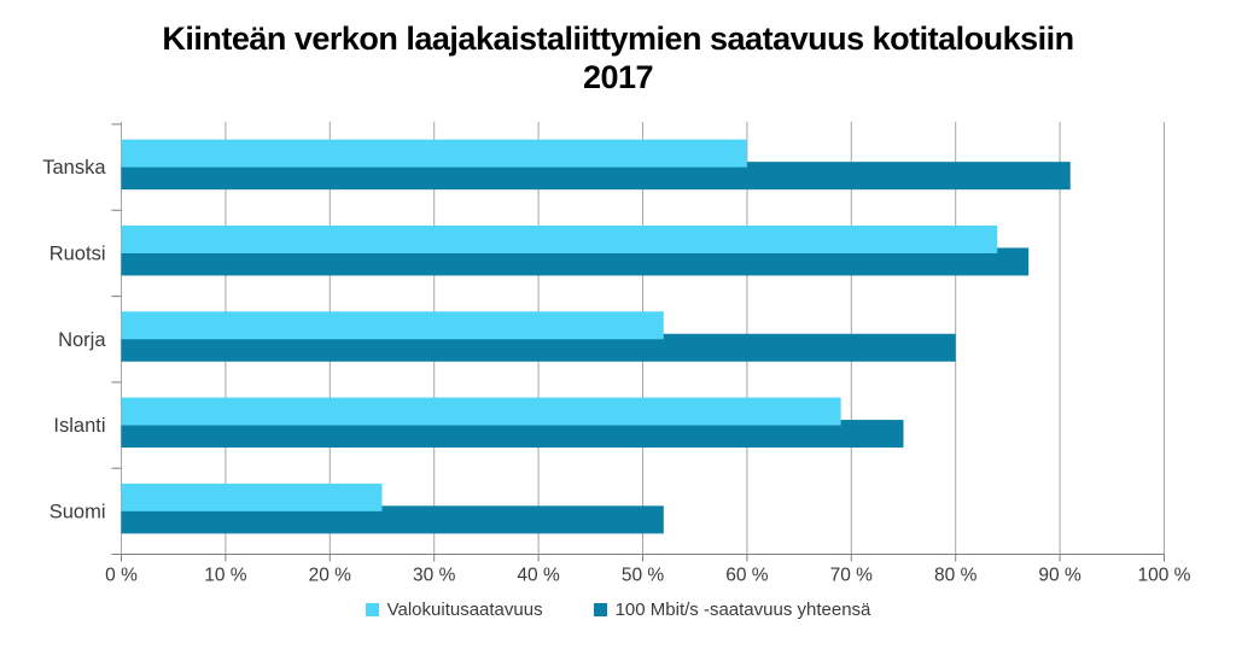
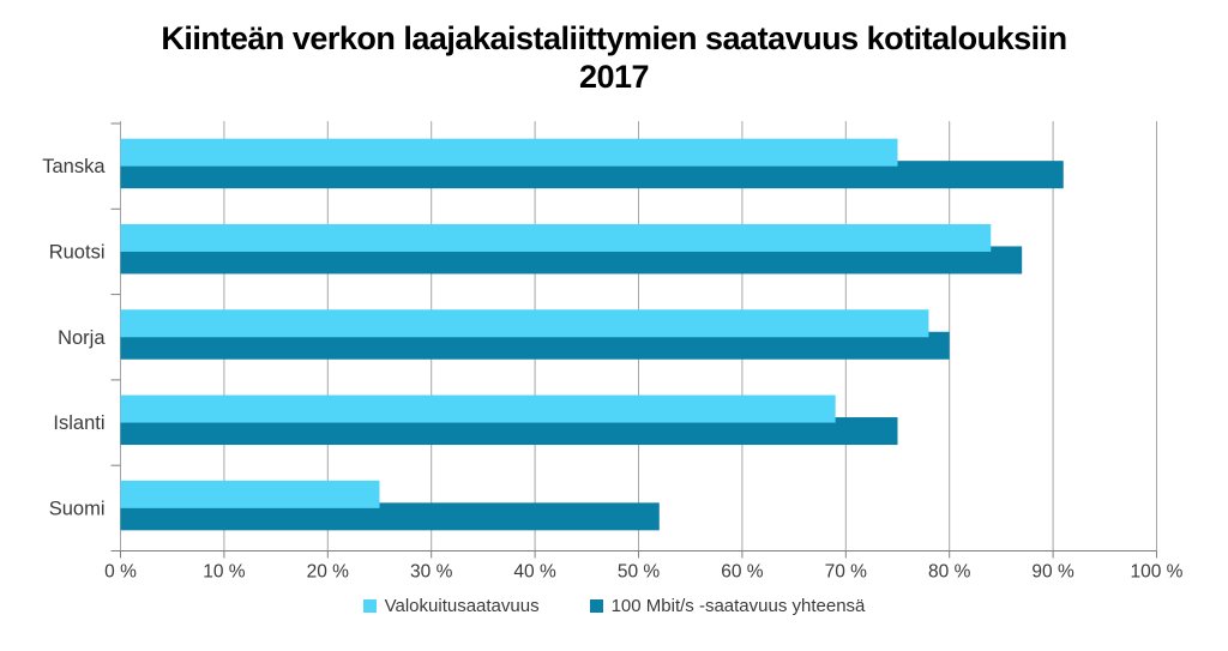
Valokuitusaatavuus/Tanska: 60% -> 75%
Valokuitusaatavuus/Norja: 52% -> 78%
